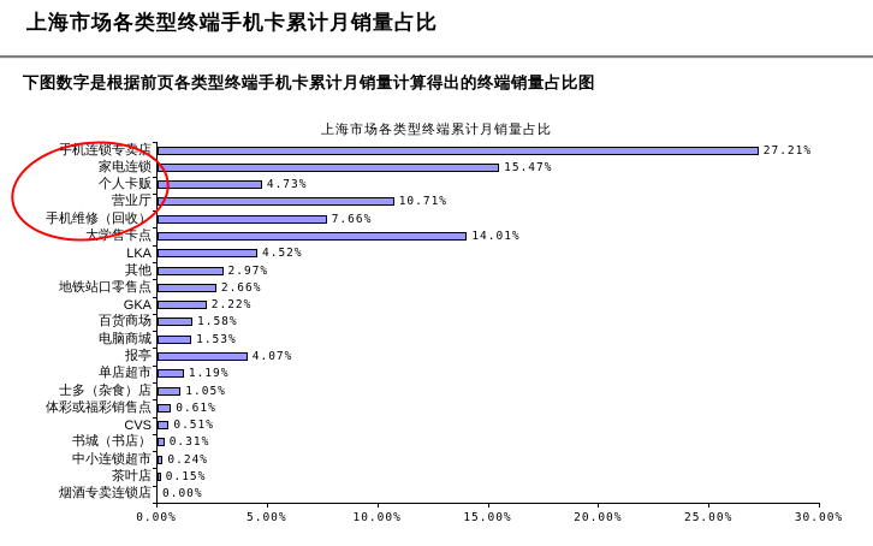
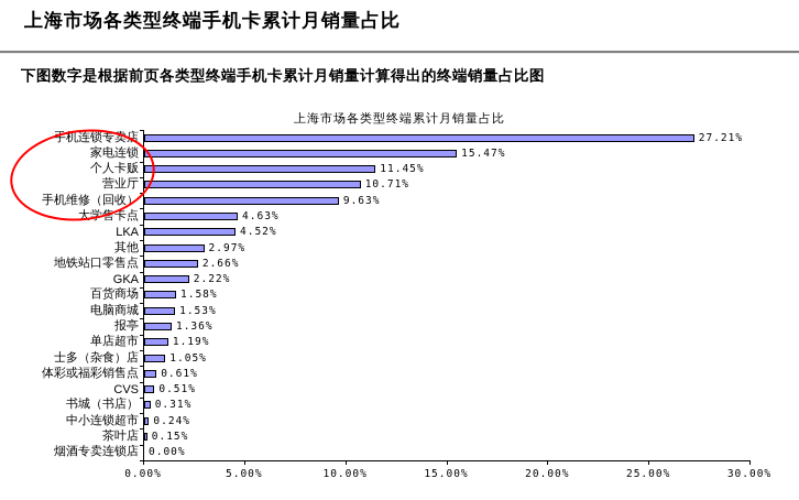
个人卡贩: 4.73% -> 11.45%
手机维修（回收）: 7.66% -> 9.63%
大学售卡点: 14.01% -> 4.63%
报亭: 4.07% -> 1.36%
